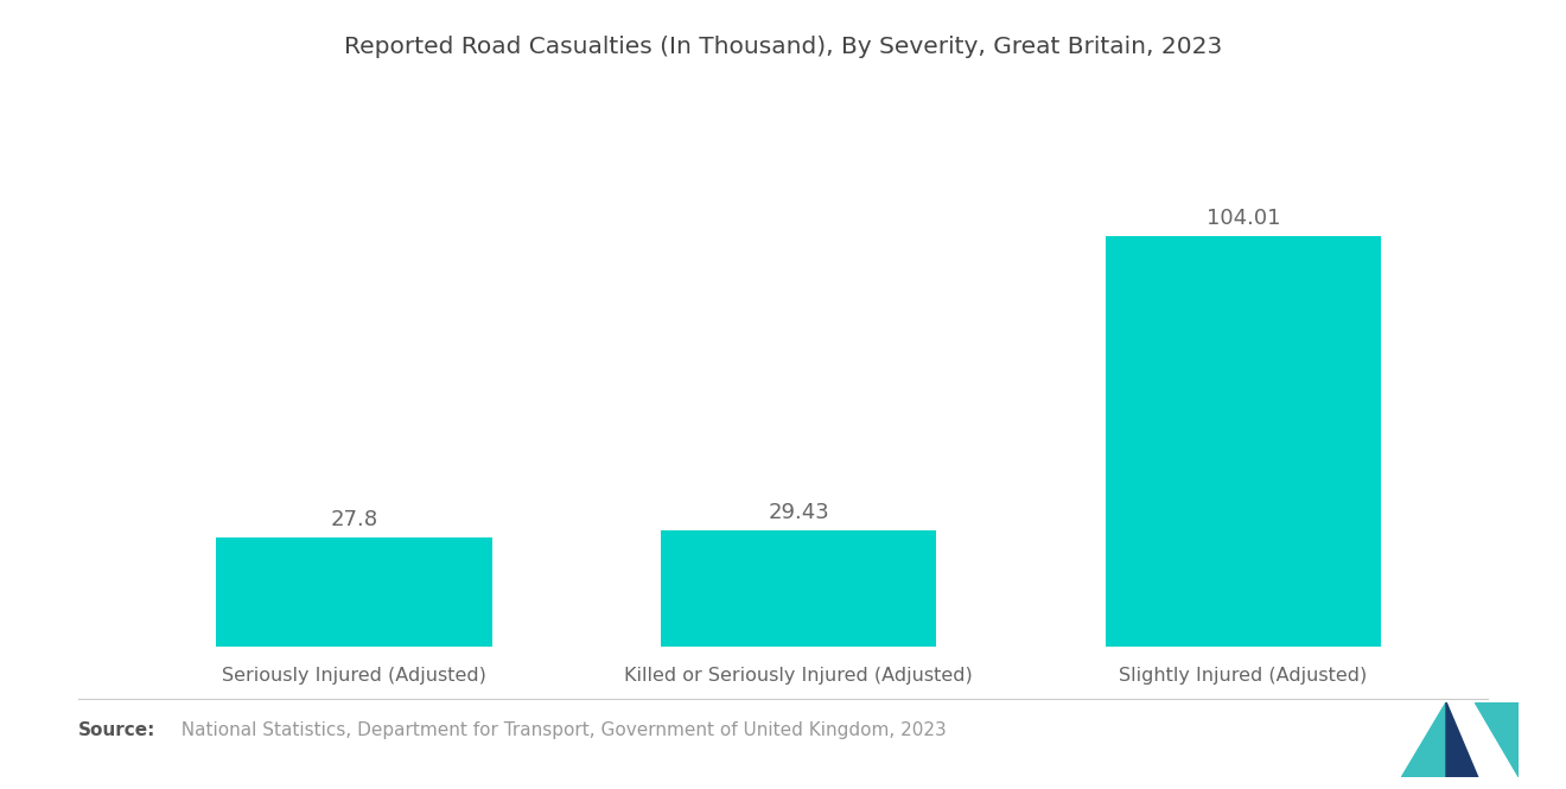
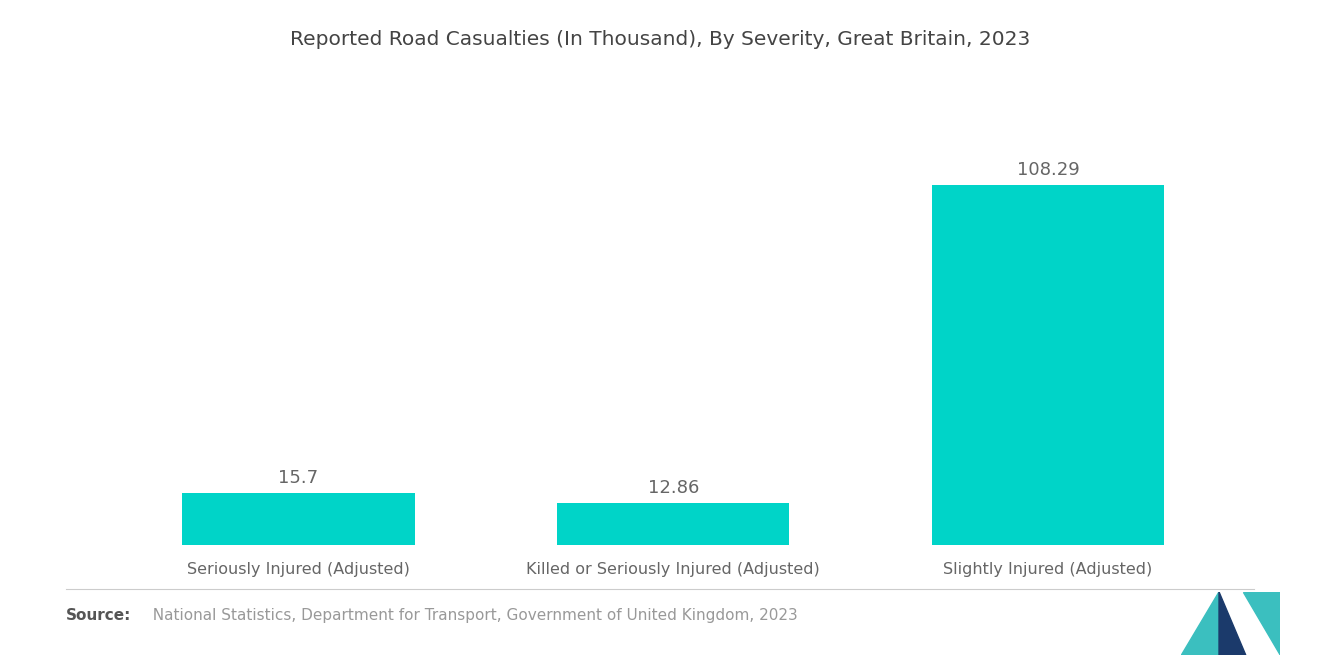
Seriously Injured (Adjusted): 27.8 -> 15.7
Killed or Seriously Injured (Adjusted): 29.43 -> 12.86
Slightly Injured (Adjusted): 104.01 -> 108.29
